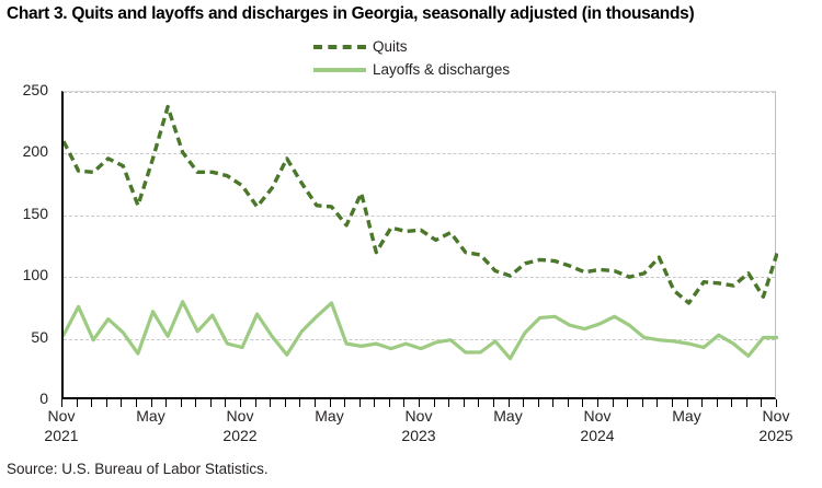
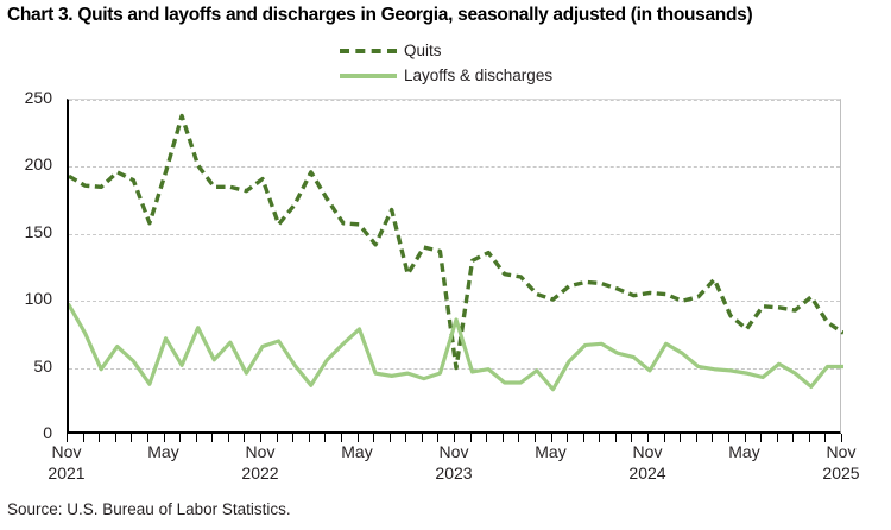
Quits/Nov 2021: 210 -> 193
Layoffs & discharges/Nov 2021: 53 -> 97
Quits/Nov 2022: 174 -> 191
Layoffs & discharges/Nov 2022: 43 -> 66
Quits/Nov 2023: 138 -> 50
Layoffs & discharges/Nov 2023: 42 -> 86
Layoffs & discharges/Nov 2024: 62 -> 48
Quits/Nov 2025: 122 -> 76
